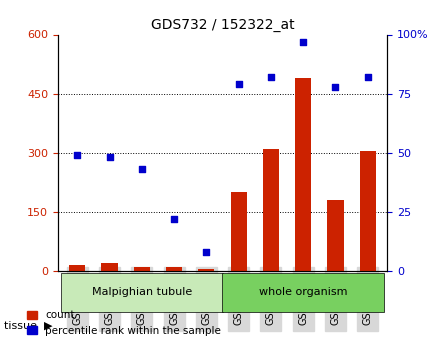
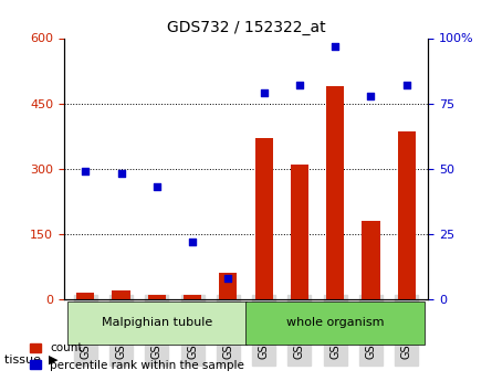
count/GSM29177: 5 -> 60
count/GSM29178: 200 -> 370
count/GSM29182: 305 -> 385
